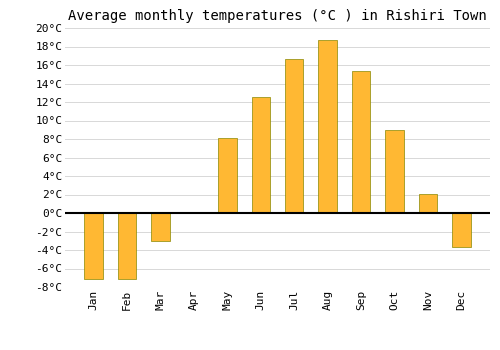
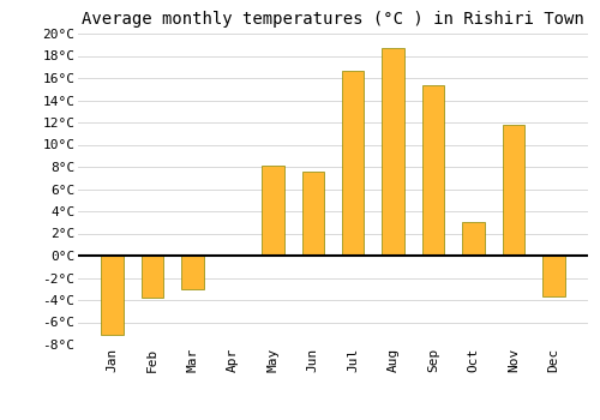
Feb: -7.1°C -> -3.8°C
Jun: 12.5°C -> 7.6°C
Oct: 9.0°C -> 3.0°C
Nov: 2.1°C -> 11.8°C
